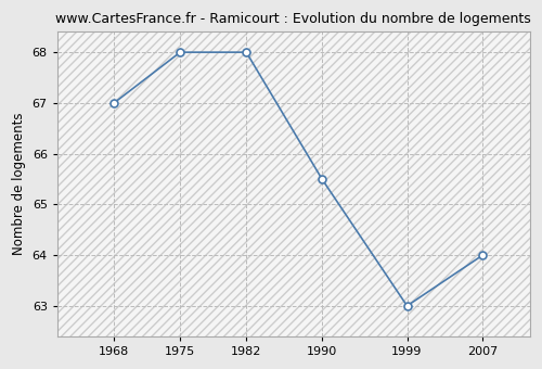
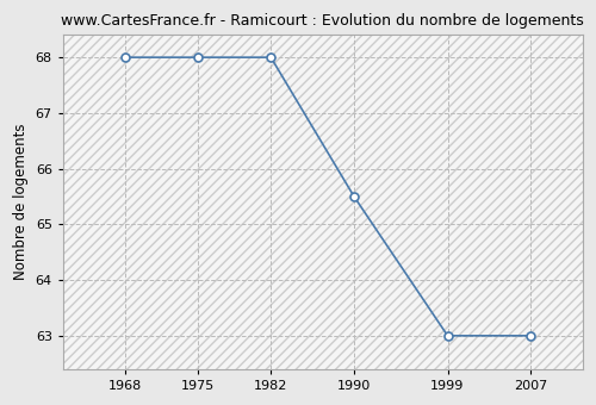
1968: 67.0 -> 68.0
2007: 64.0 -> 63.0
